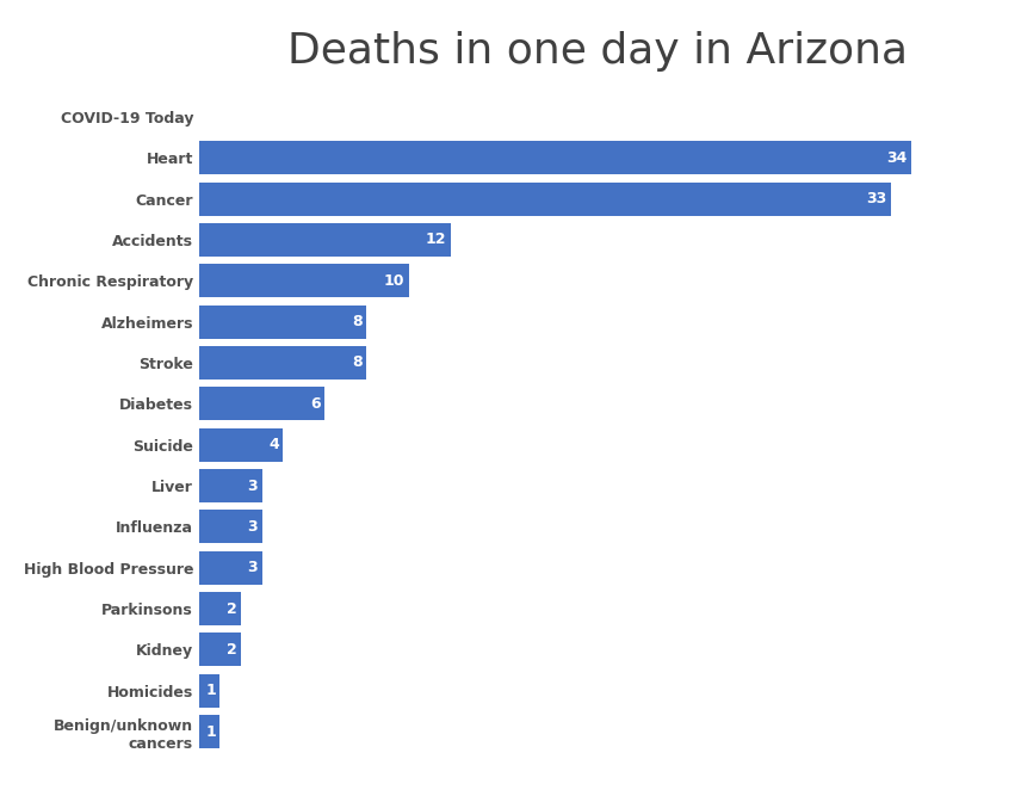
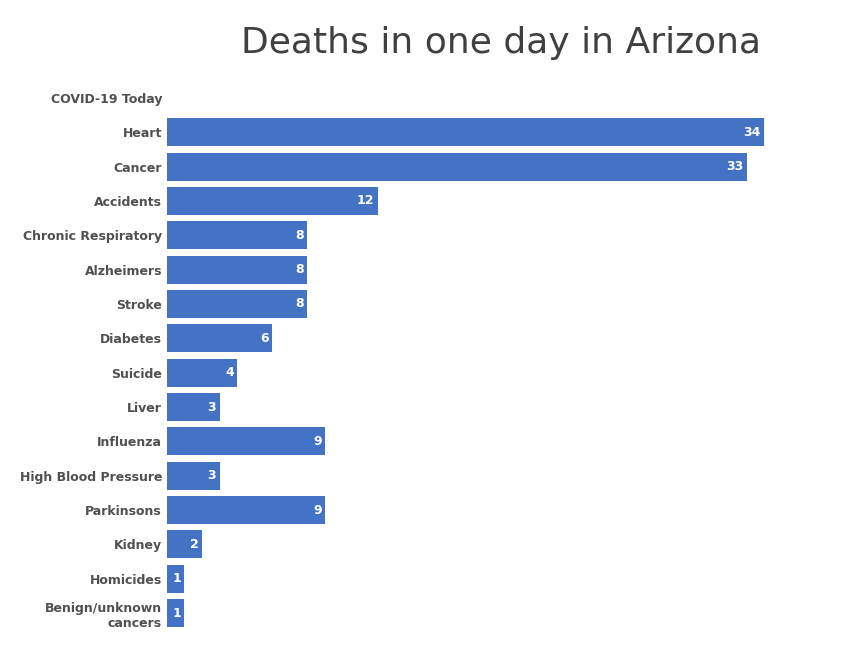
Chronic Respiratory: 10 -> 8
Influenza: 3 -> 9
Parkinsons: 2 -> 9
